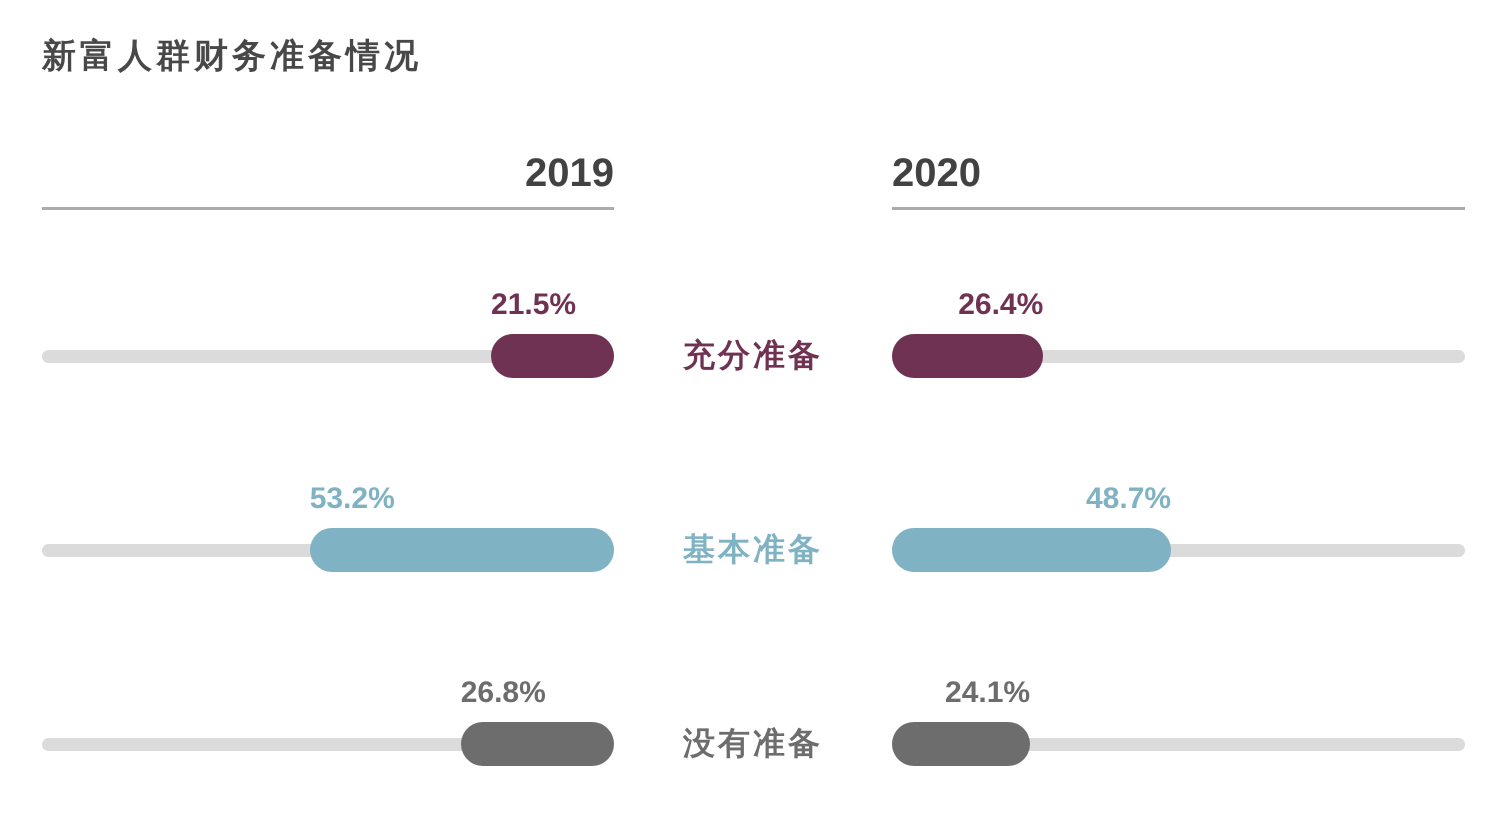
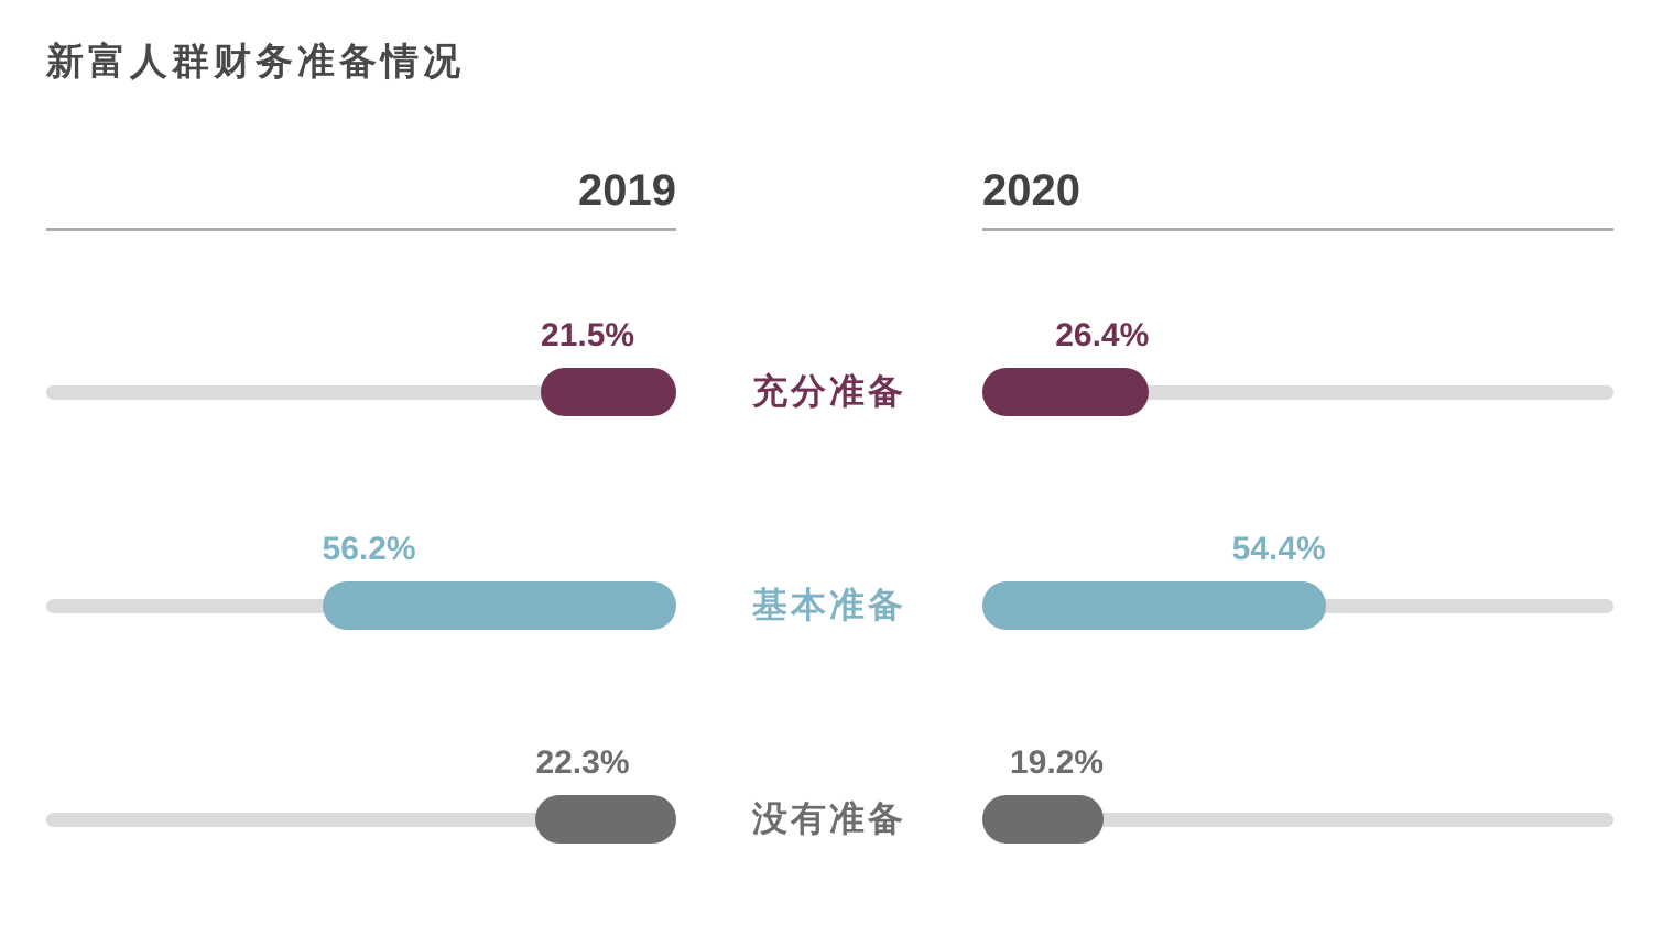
2019/基本准备: 53.2% -> 56.2%
2020/基本准备: 48.7% -> 54.4%
2019/没有准备: 26.8% -> 22.3%
2020/没有准备: 24.1% -> 19.2%
